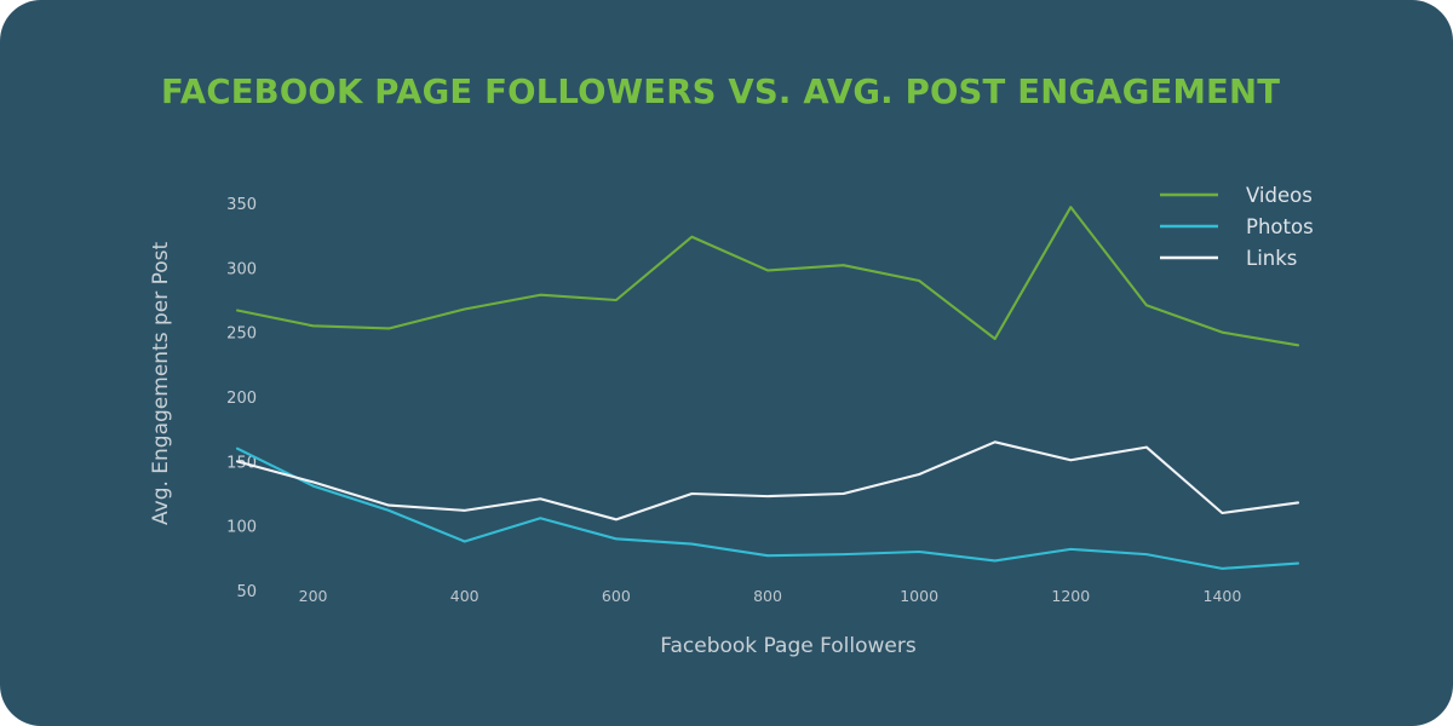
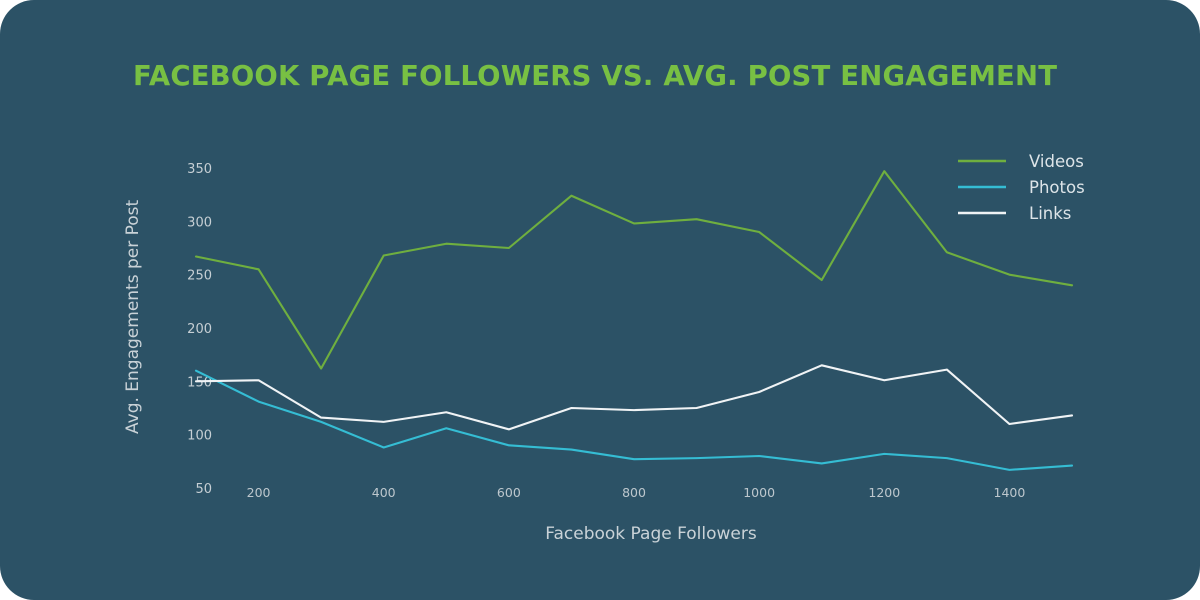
Links/200: 134 -> 151
Videos/300: 253 -> 162
